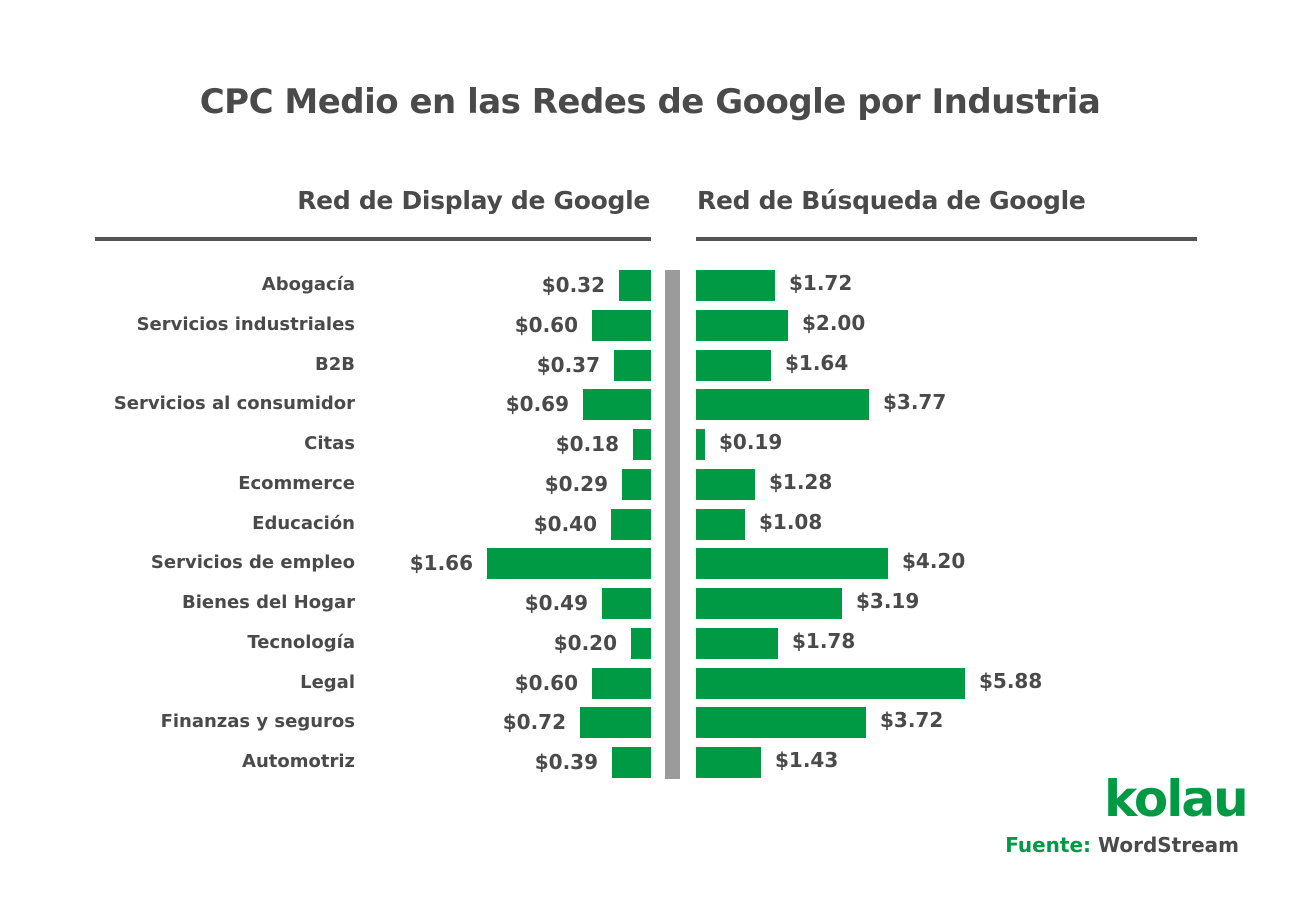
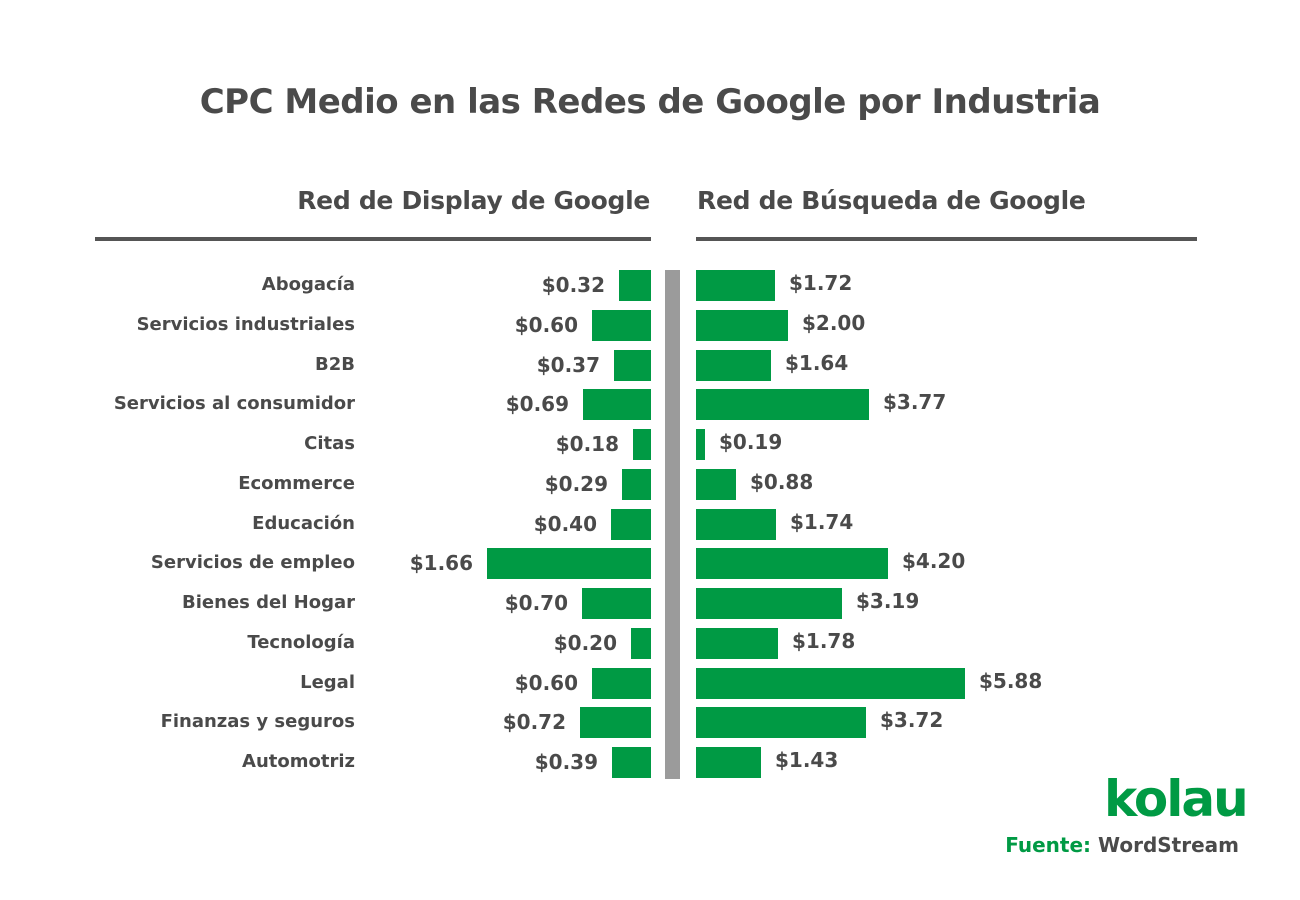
Red de Búsqueda de Google/Ecommerce: $1.28 -> $0.88
Red de Búsqueda de Google/Educación: $1.08 -> $1.74
Red de Display de Google/Bienes del Hogar: $0.49 -> $0.70
